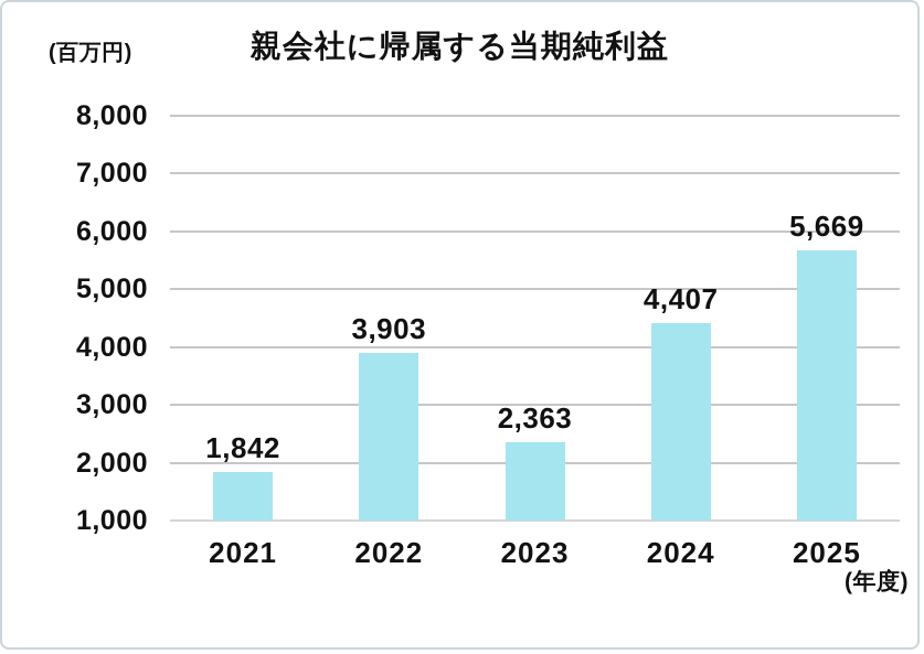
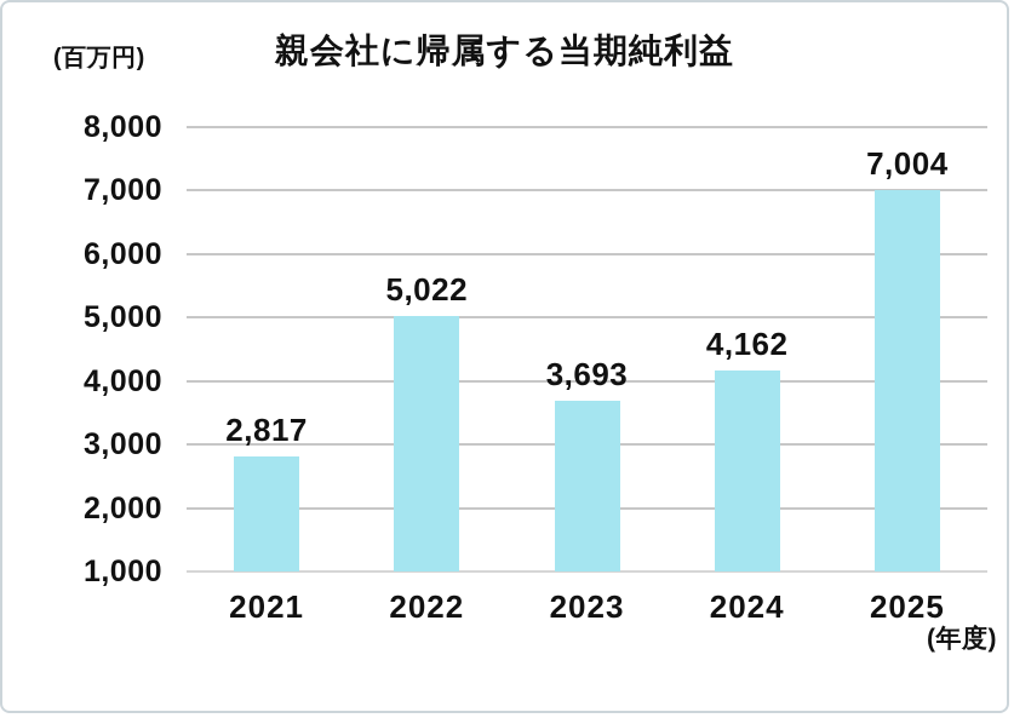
2021: 1,842 -> 2,817
2022: 3,903 -> 5,022
2023: 2,363 -> 3,693
2024: 4,407 -> 4,162
2025: 5,669 -> 7,004
